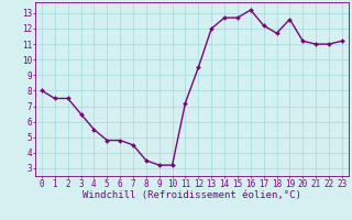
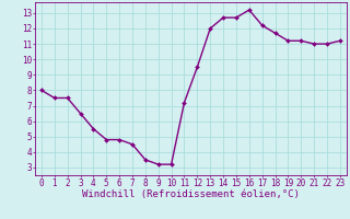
19: 12.6 -> 11.2
